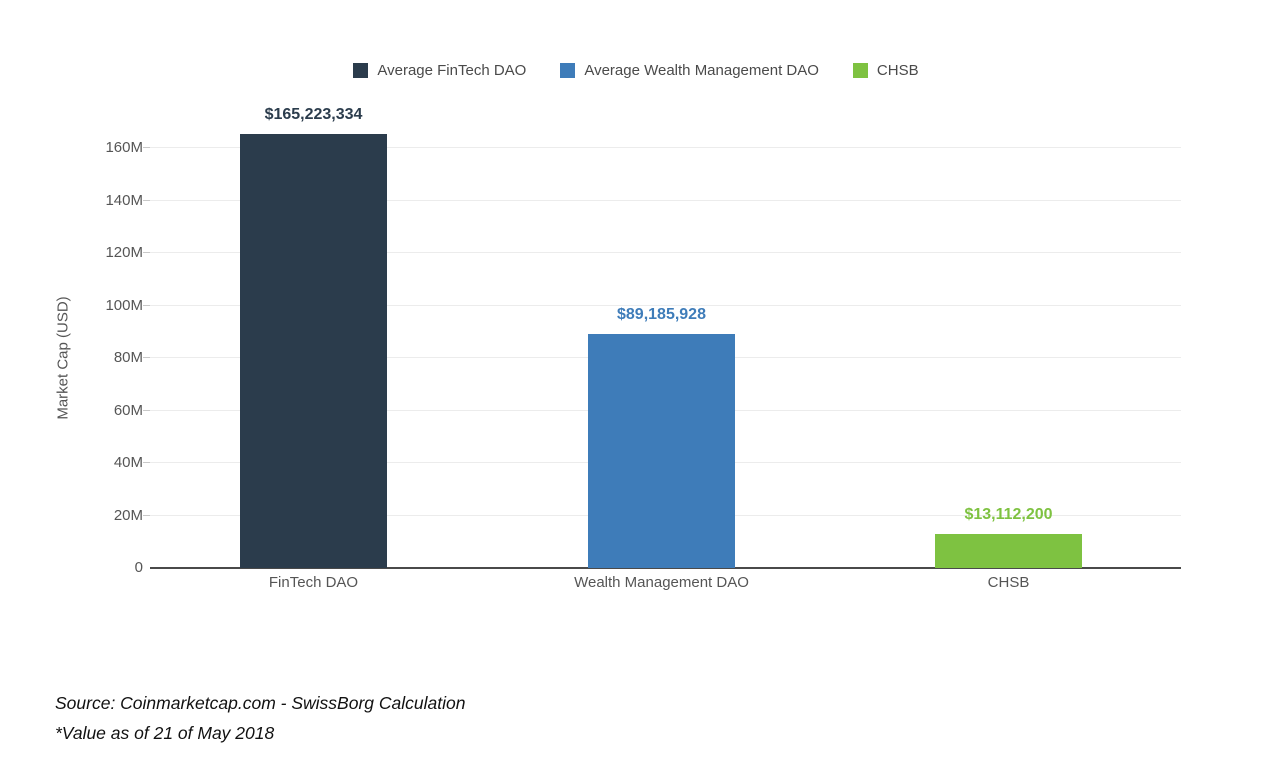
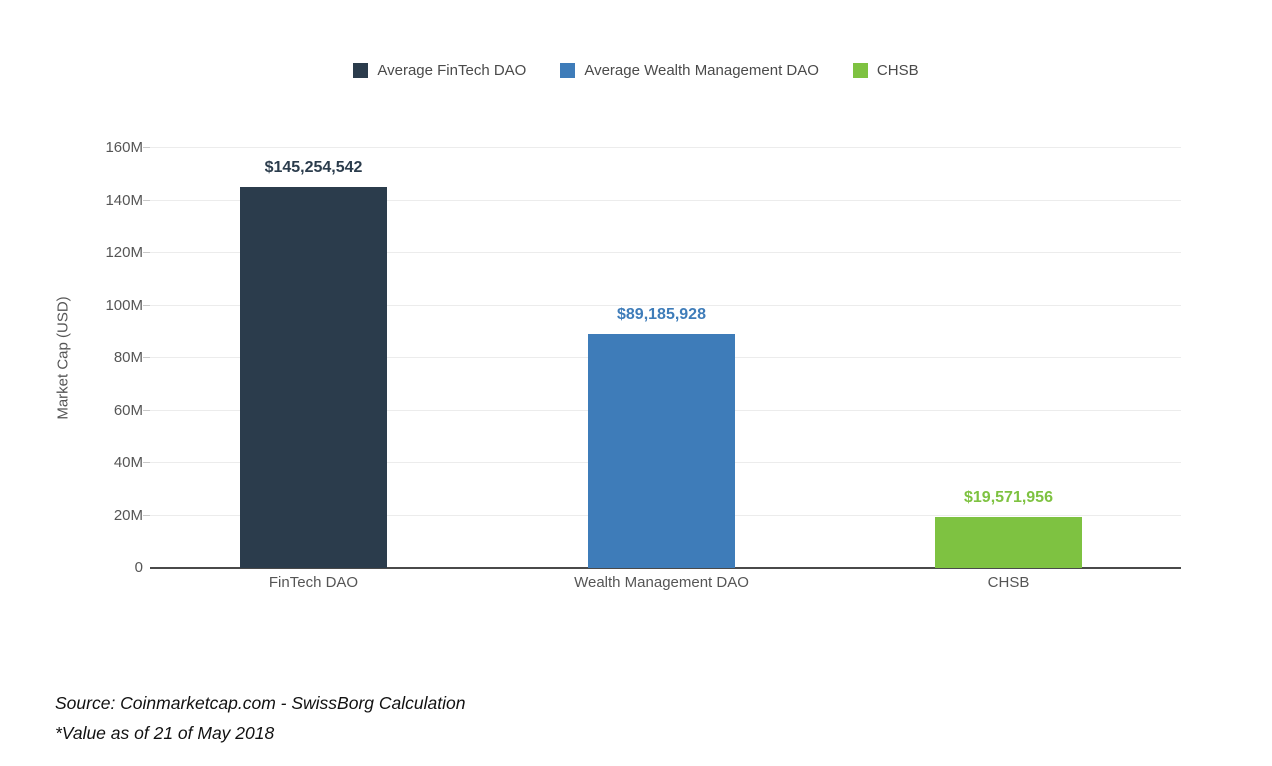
FinTech DAO: $165,223,334 -> $145,254,542
CHSB: $13,112,200 -> $19,571,956
